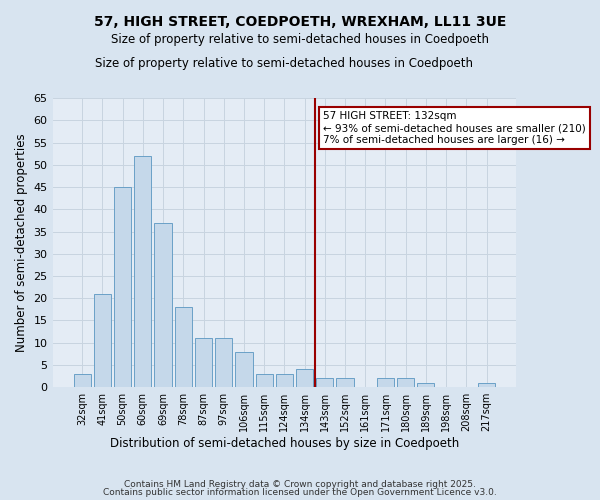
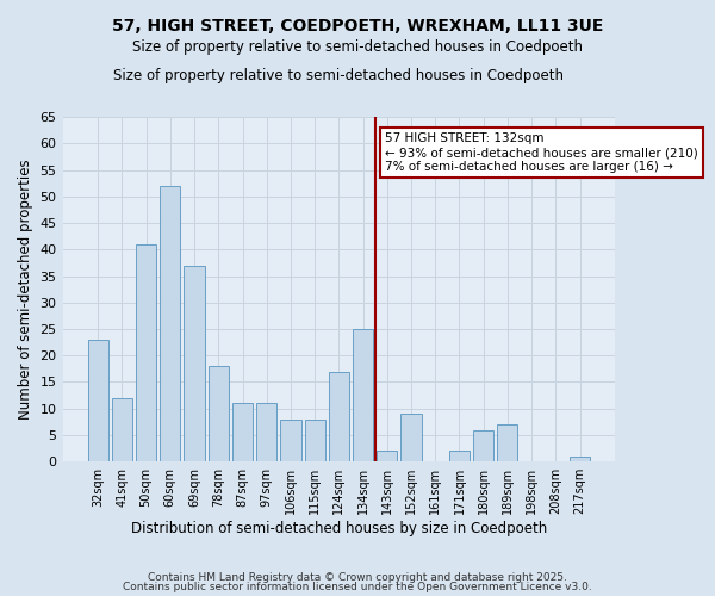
32sqm: 3 -> 23
41sqm: 21 -> 12
50sqm: 45 -> 41
115sqm: 3 -> 8
124sqm: 3 -> 17
134sqm: 4 -> 25
152sqm: 2 -> 9
180sqm: 2 -> 6
189sqm: 1 -> 7
